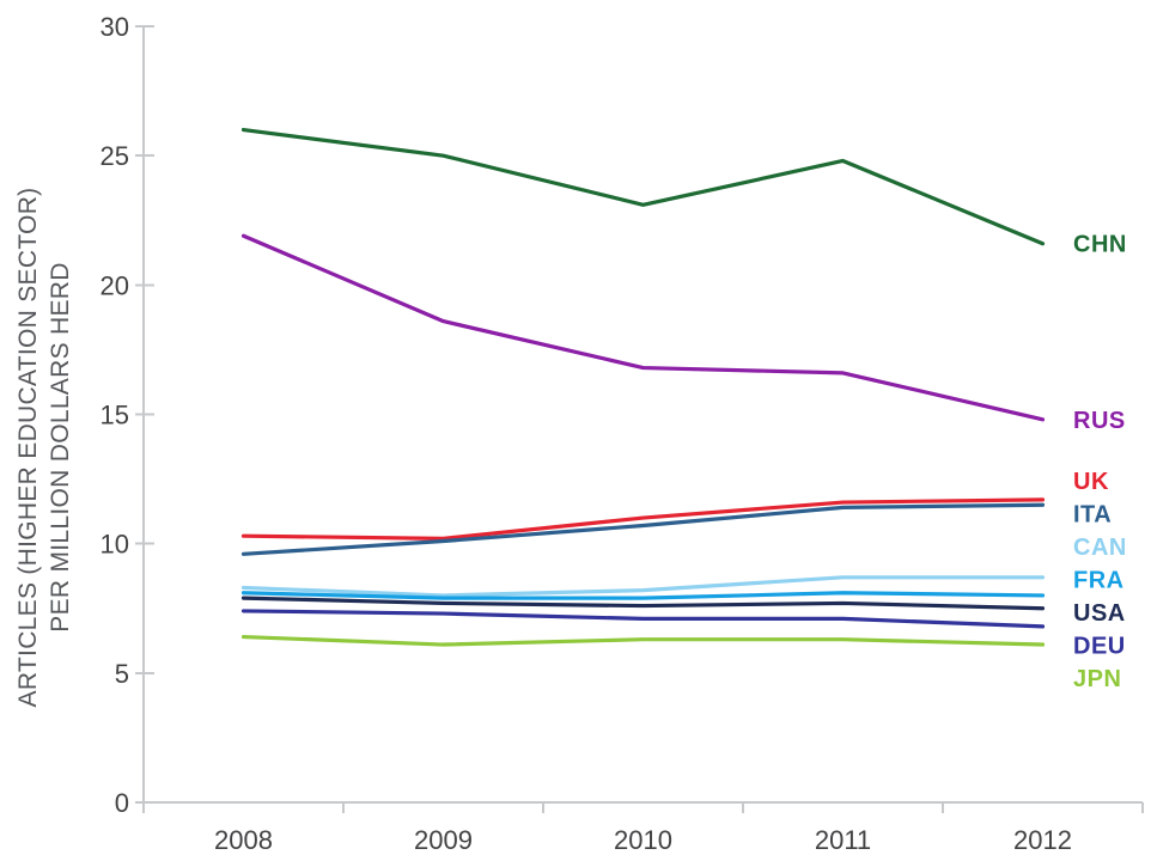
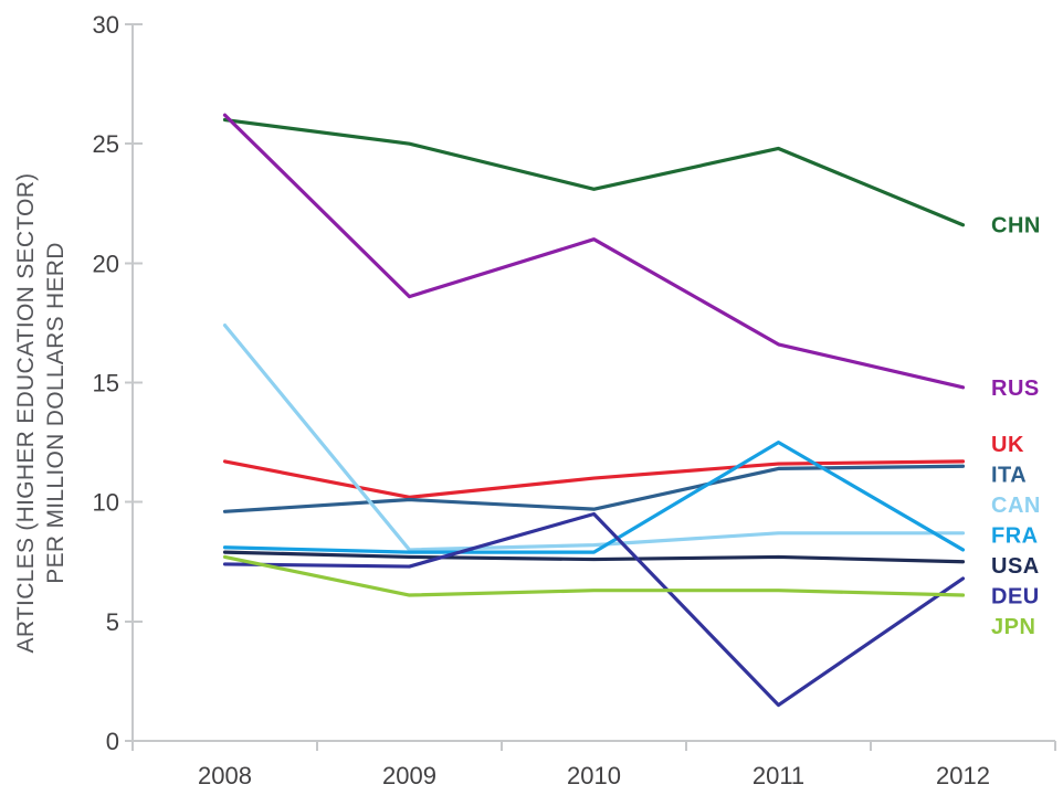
RUS/2008: 21.9 -> 26.2
UK/2008: 10.3 -> 11.7
CAN/2008: 8.3 -> 17.4
JPN/2008: 6.4 -> 7.7
RUS/2010: 16.8 -> 21.0
ITA/2010: 10.7 -> 9.7
DEU/2010: 7.1 -> 9.5
FRA/2011: 8.1 -> 12.5
DEU/2011: 7.1 -> 1.5
